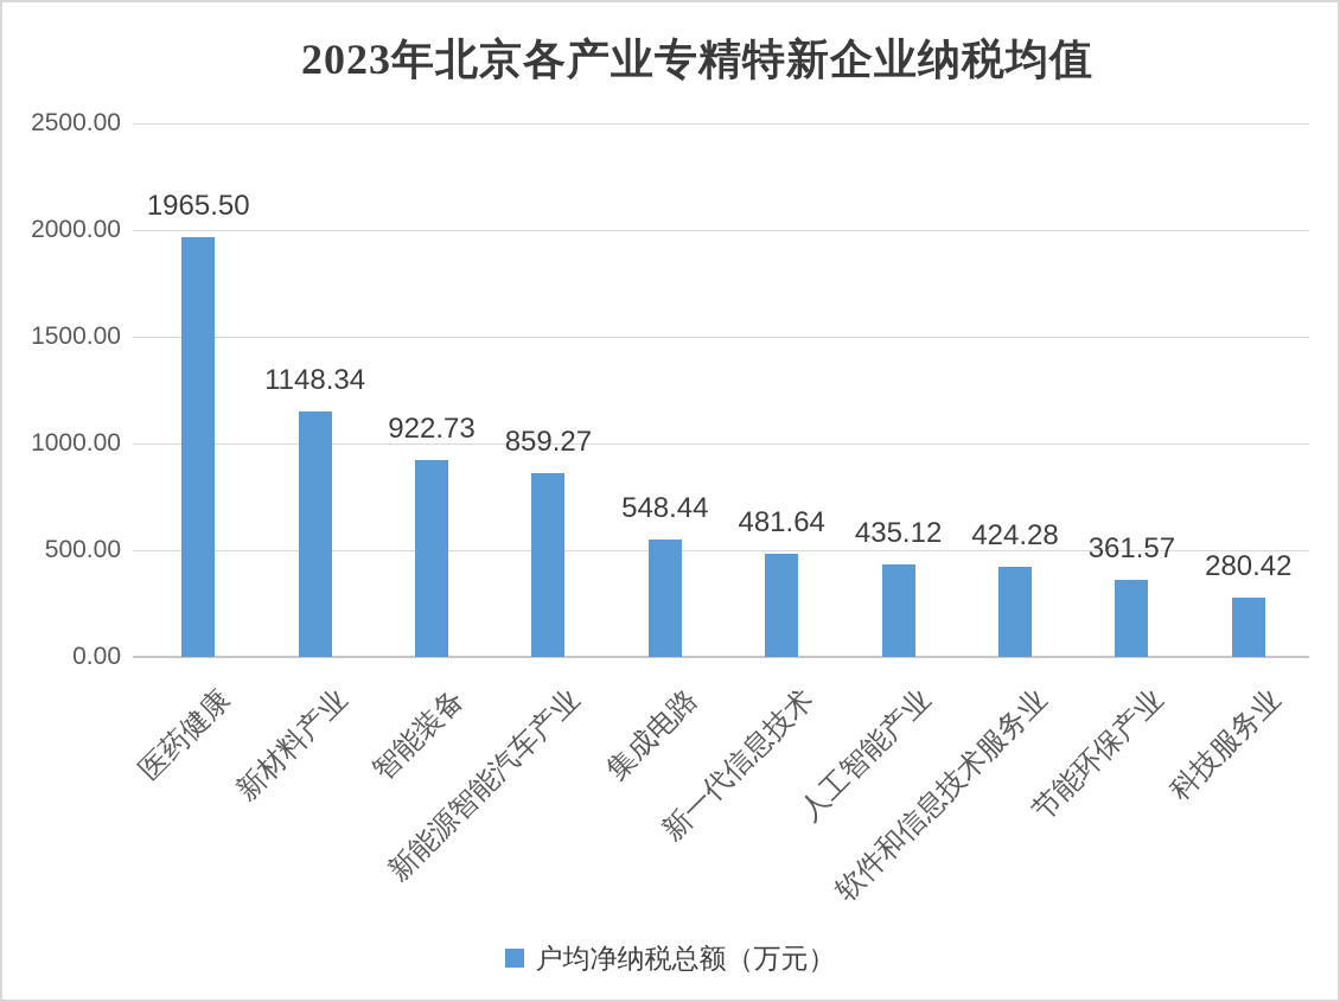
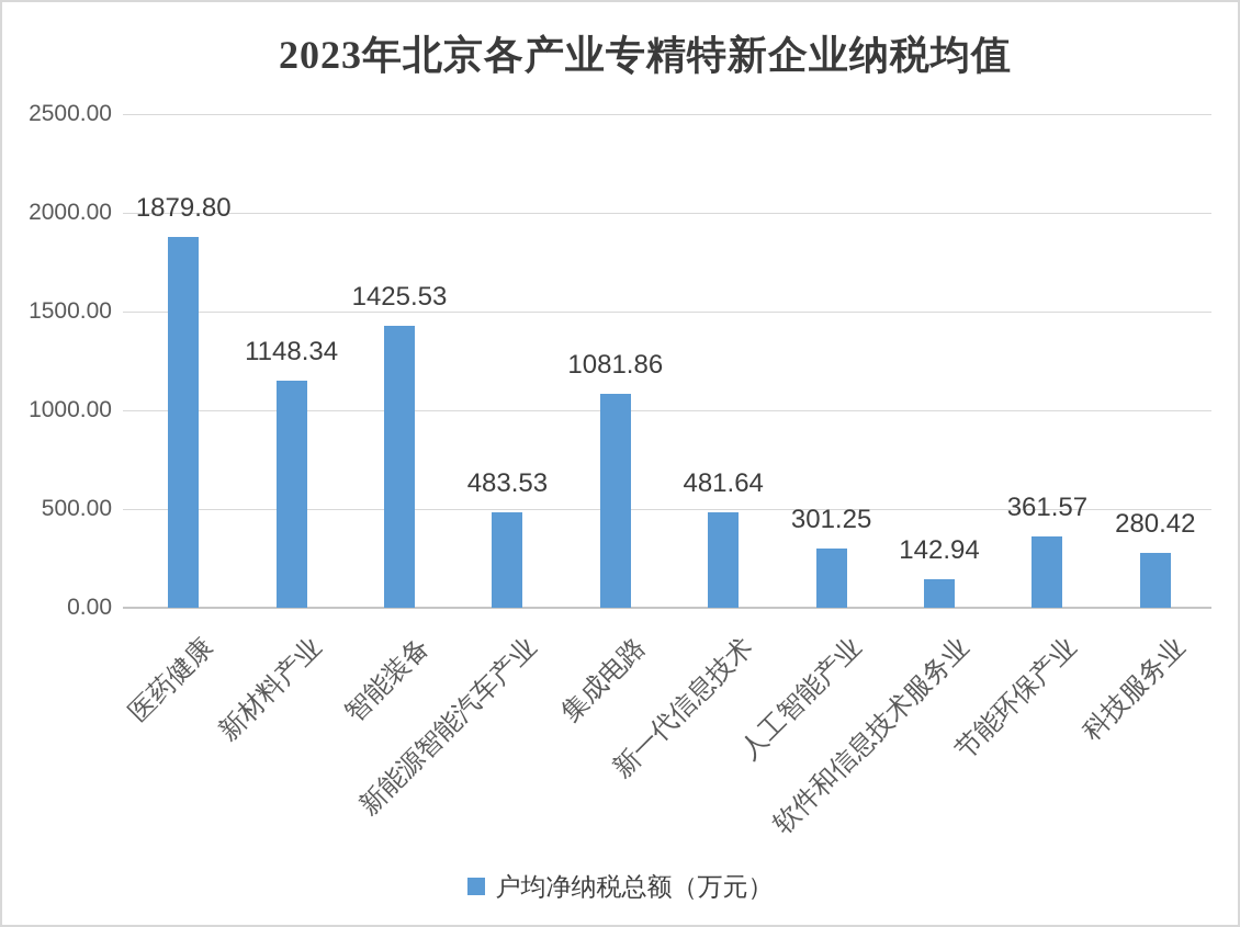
医药健康: 1965.50 -> 1879.80
智能装备: 922.73 -> 1425.53
新能源智能汽车产业: 859.27 -> 483.53
集成电路: 548.44 -> 1081.86
人工智能产业: 435.12 -> 301.25
软件和信息技术服务业: 424.28 -> 142.94
